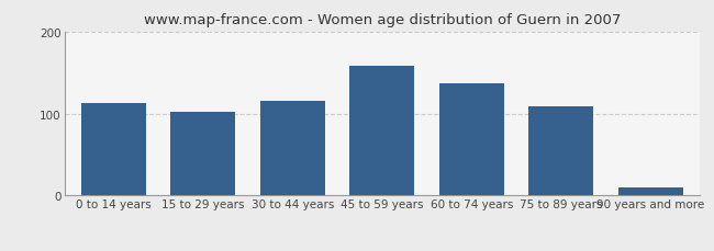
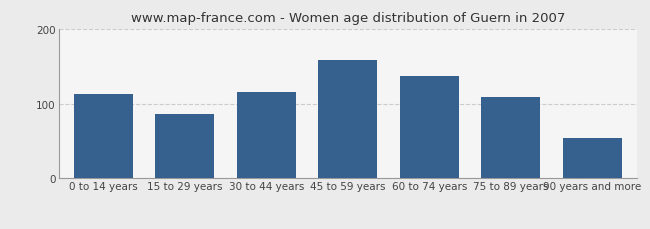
15 to 29 years: 102 -> 86
90 years and more: 10 -> 54
